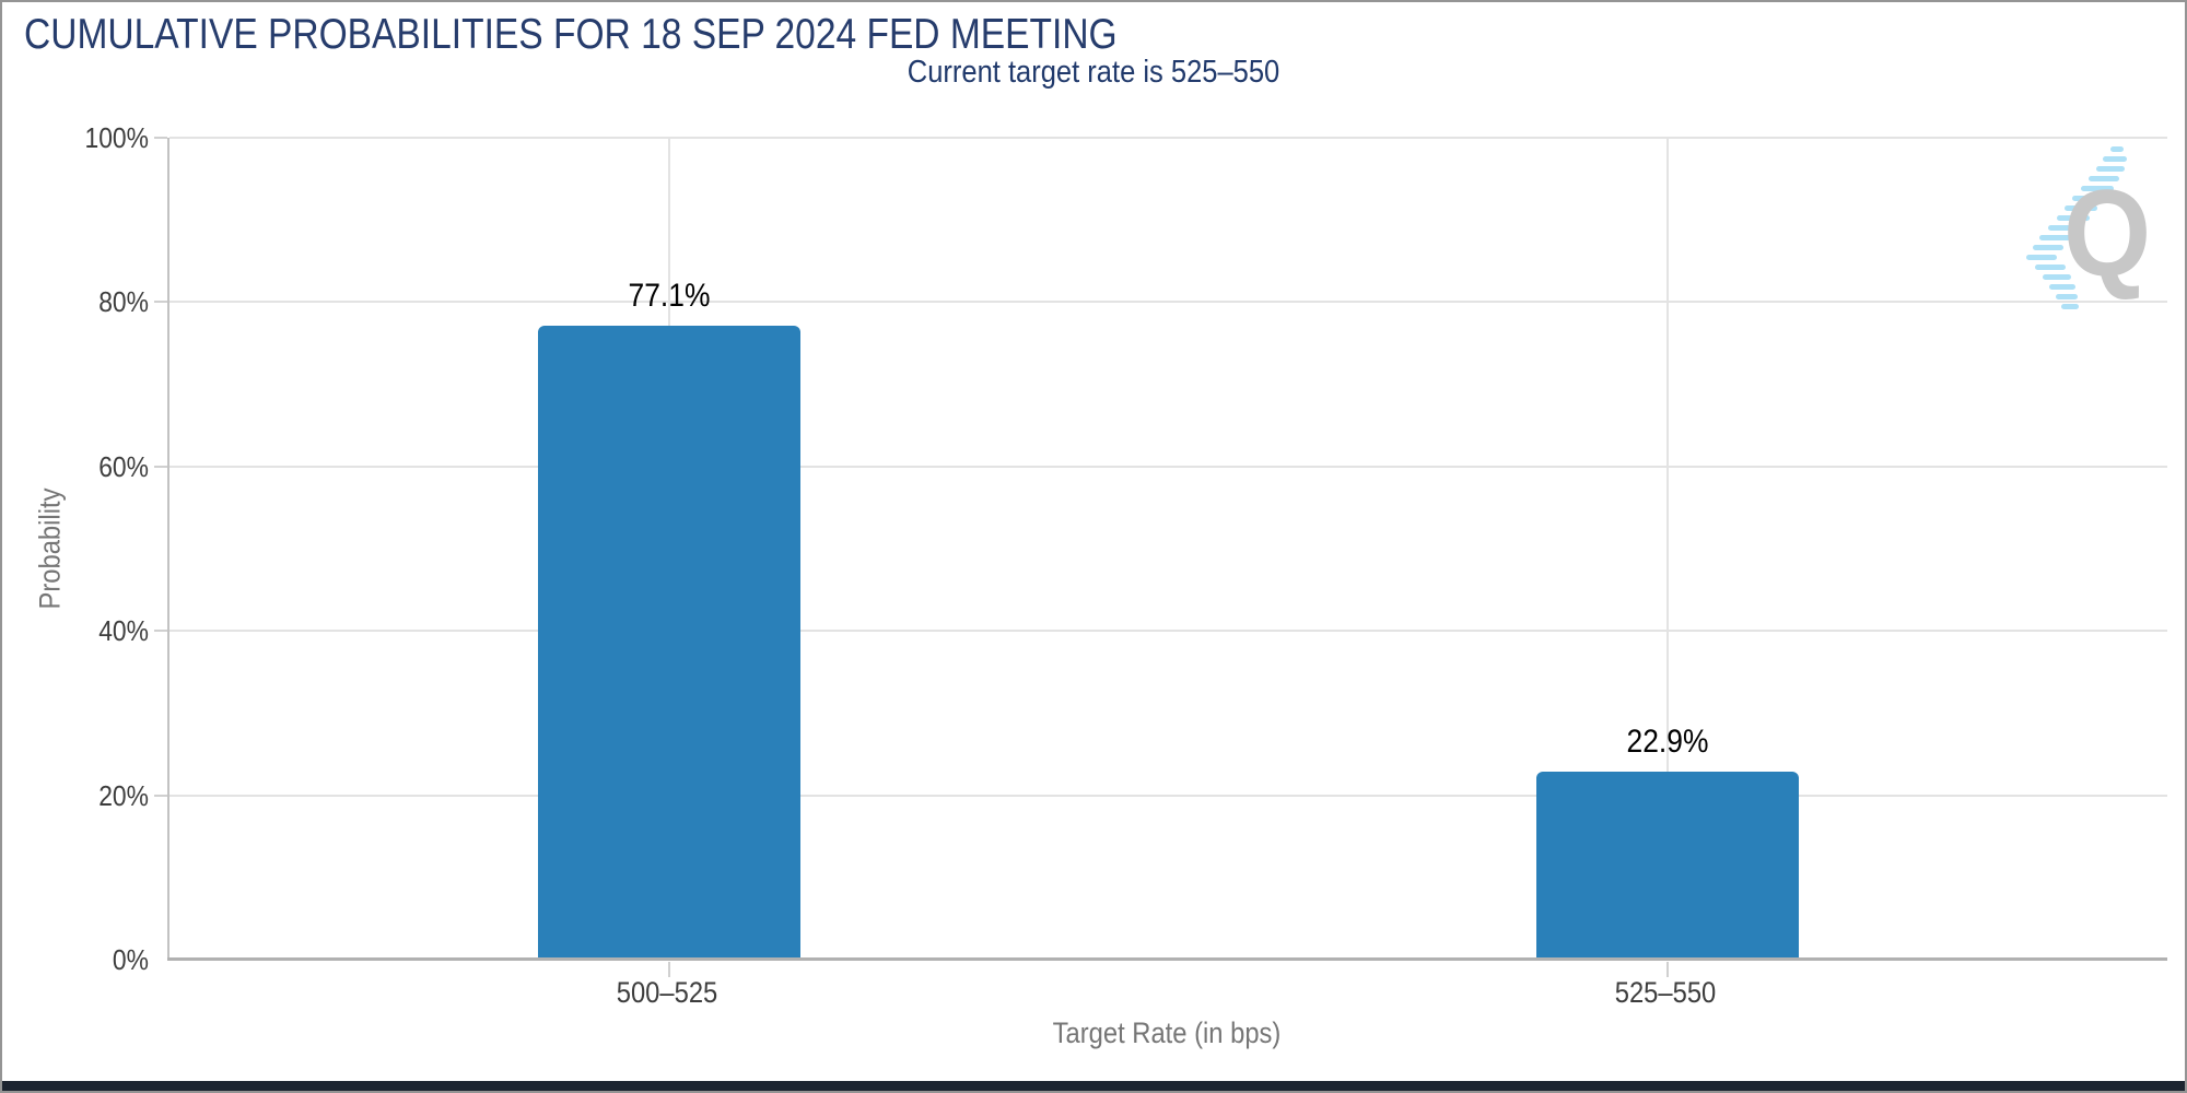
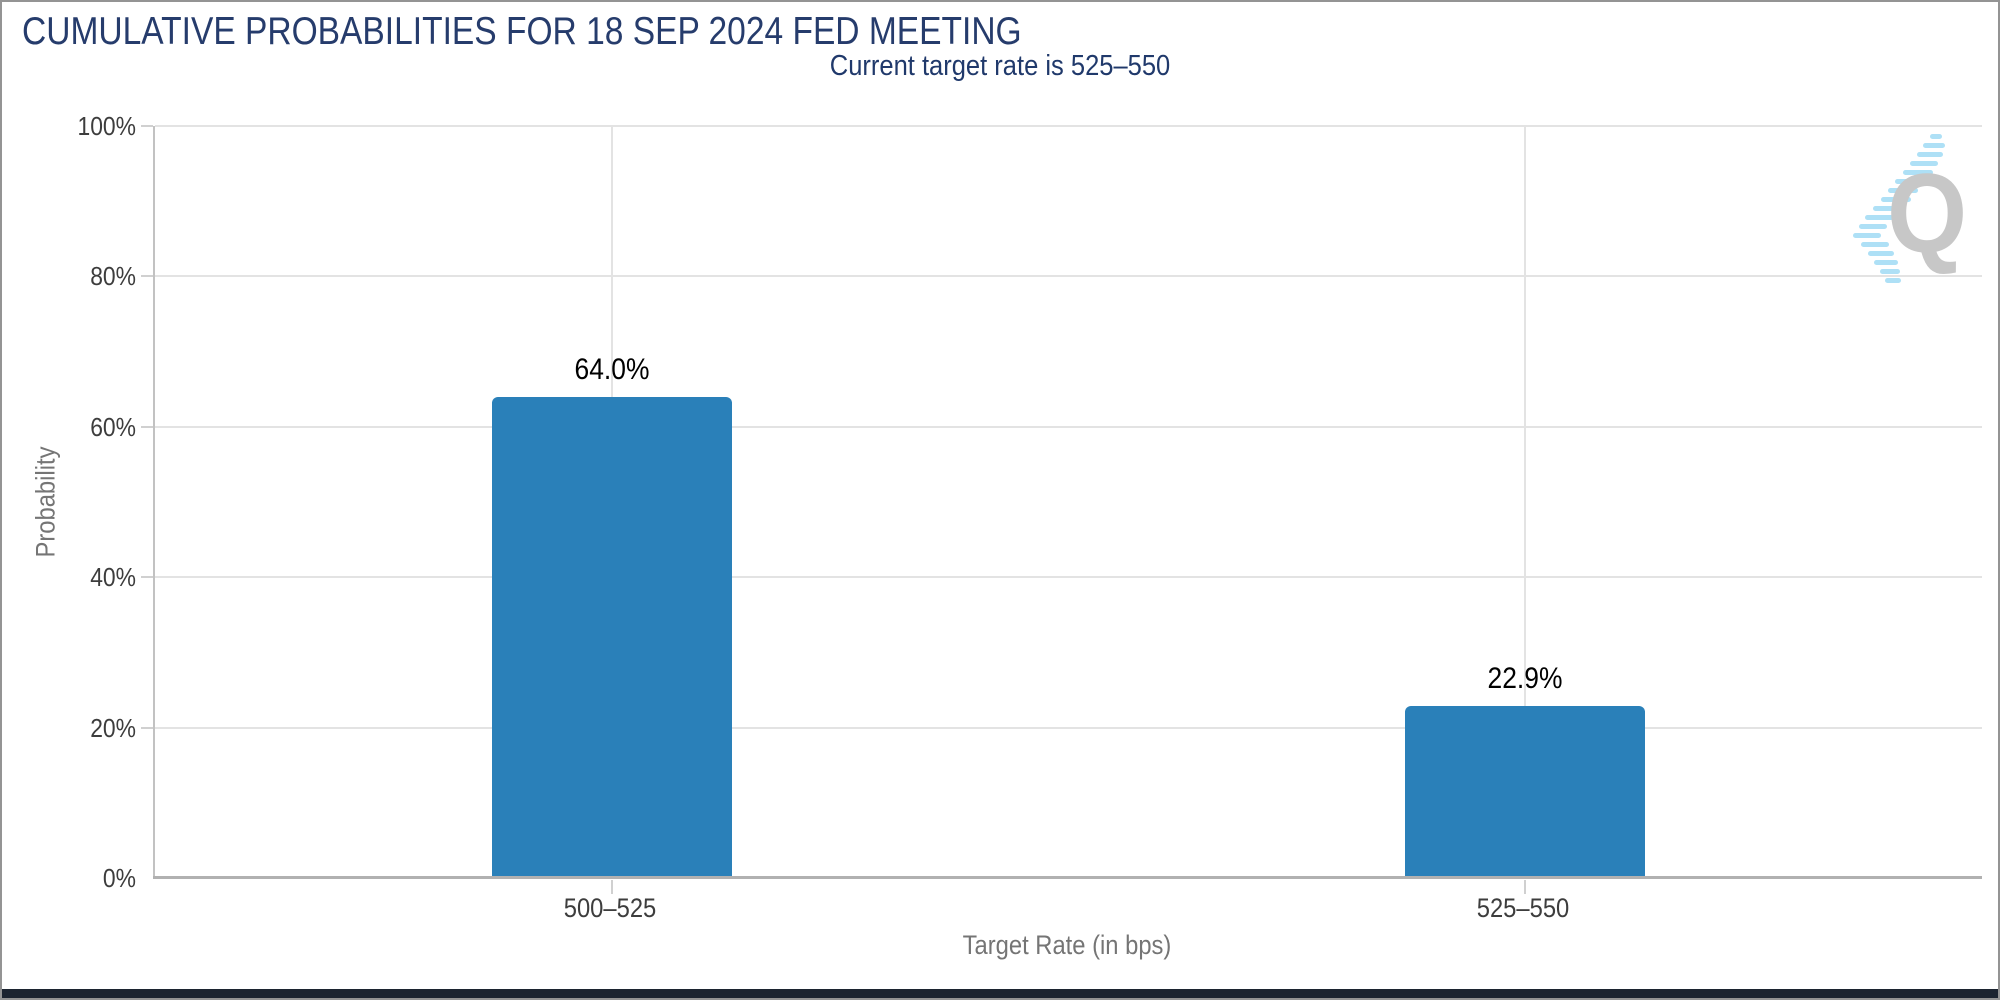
500–525: 77.1% -> 64.0%
